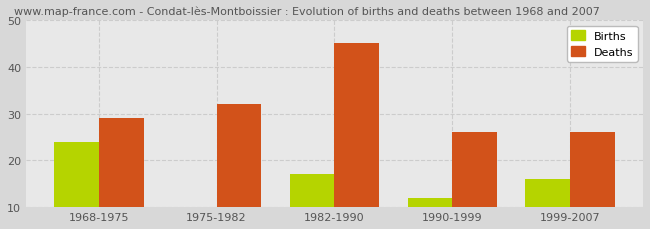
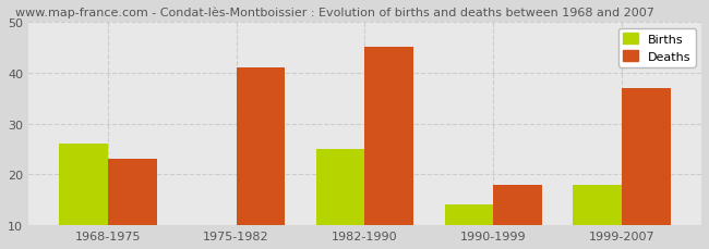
Births/1968-1975: 24 -> 26
Deaths/1968-1975: 29 -> 23
Deaths/1975-1982: 32 -> 41
Births/1982-1990: 17 -> 25
Births/1990-1999: 12 -> 14
Deaths/1990-1999: 26 -> 18
Births/1999-2007: 16 -> 18
Deaths/1999-2007: 26 -> 37
